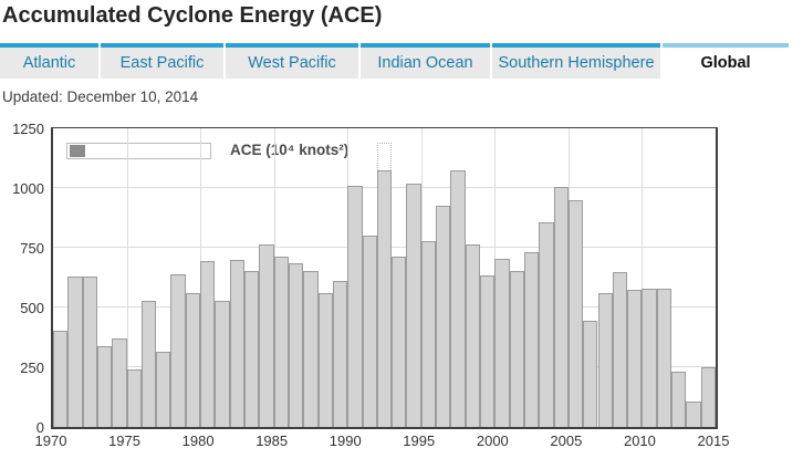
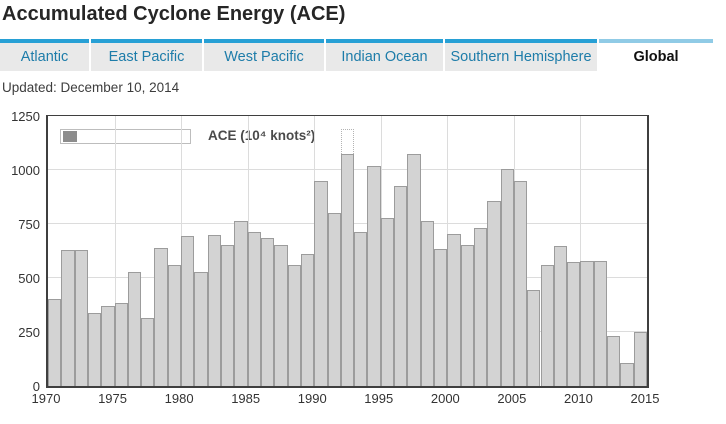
1975: 240 -> 380
1990: 1010 -> 950
